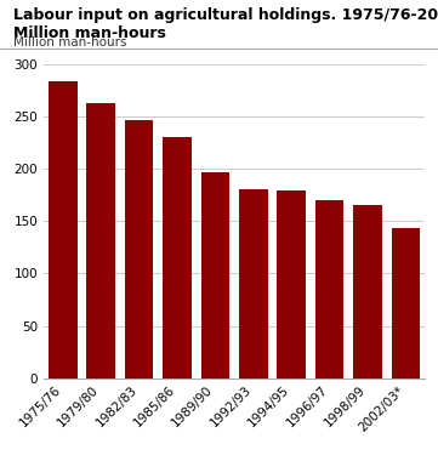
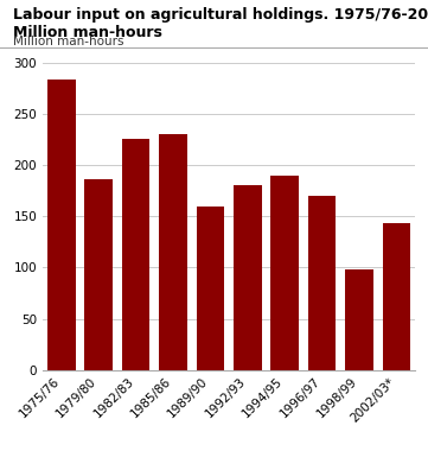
1979/80: 263 -> 186
1982/83: 247 -> 226
1989/90: 197 -> 160
1994/95: 180 -> 190
1998/99: 166 -> 98
